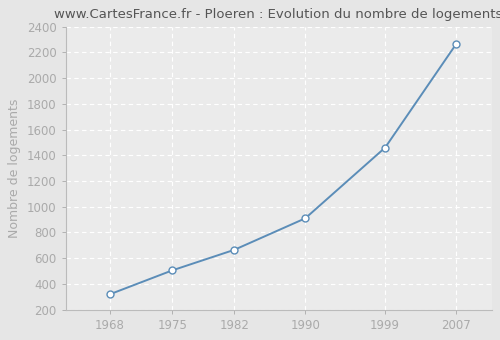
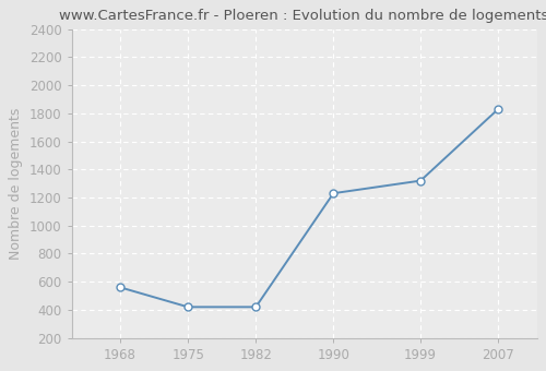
1968: 320 -> 560
1975: 500 -> 420
1982: 660 -> 420
1990: 910 -> 1230
1999: 1460 -> 1320
2007: 2260 -> 1830
